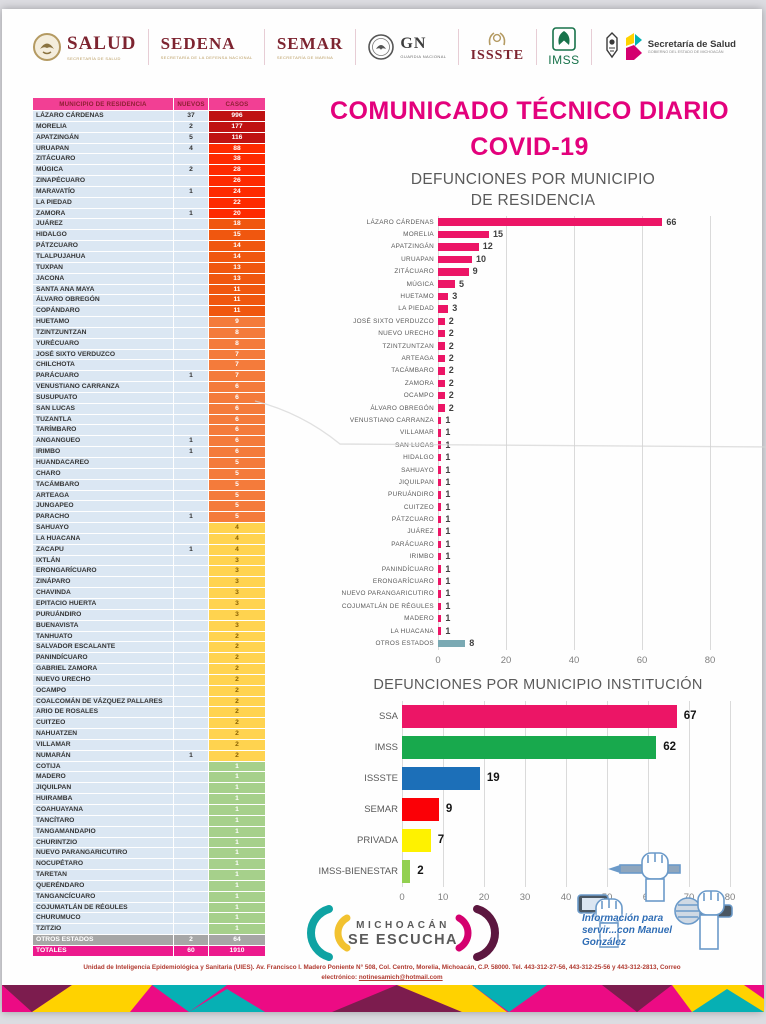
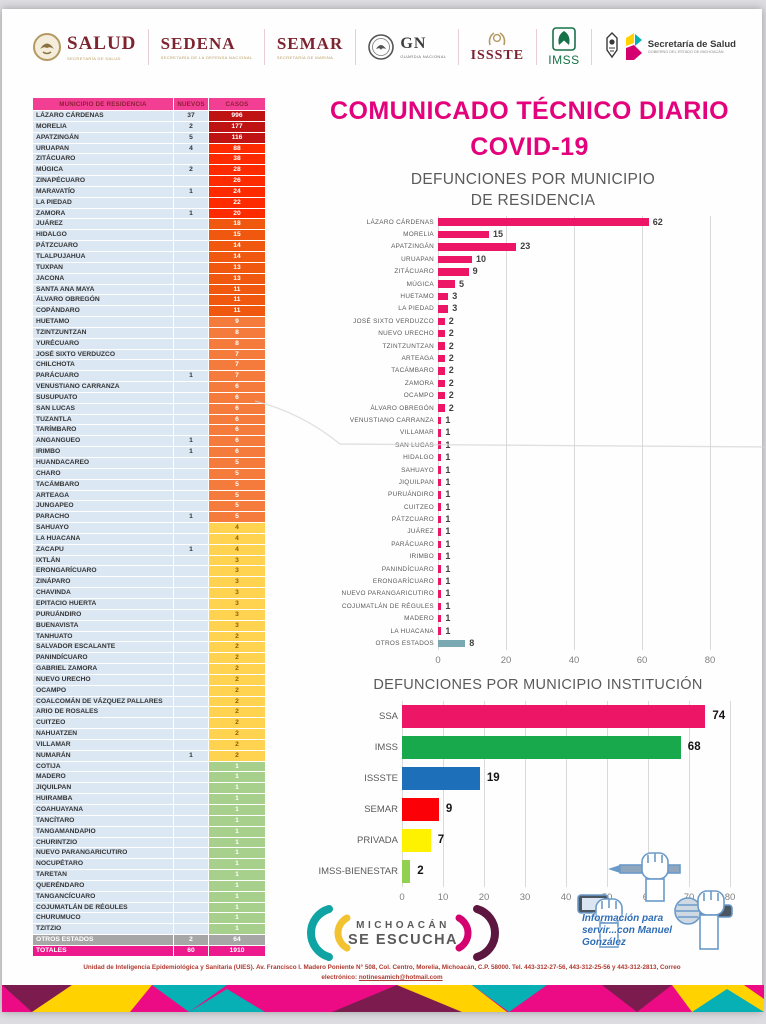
DEFUNCIONES POR MUNICIPIO DE RESIDENCIA/LÁZARO CÁRDENAS: 66 -> 62
DEFUNCIONES POR MUNICIPIO DE RESIDENCIA/APATZINGÁN: 12 -> 23
DEFUNCIONES POR MUNICIPIO INSTITUCIÓN/SSA: 67 -> 74
DEFUNCIONES POR MUNICIPIO INSTITUCIÓN/IMSS: 62 -> 68
